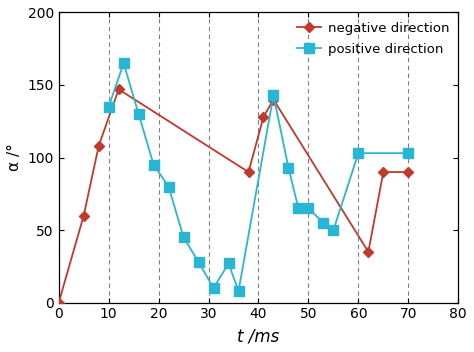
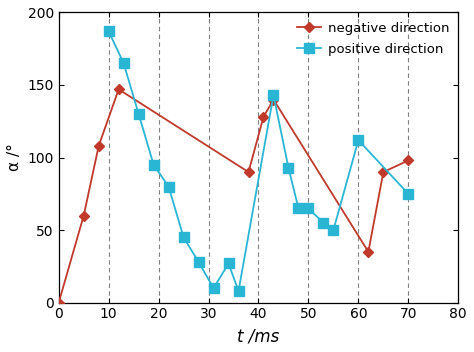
positive direction/10: 135 -> 187
positive direction/60: 103 -> 112
negative direction/70: 90 -> 98
positive direction/70: 103 -> 75
